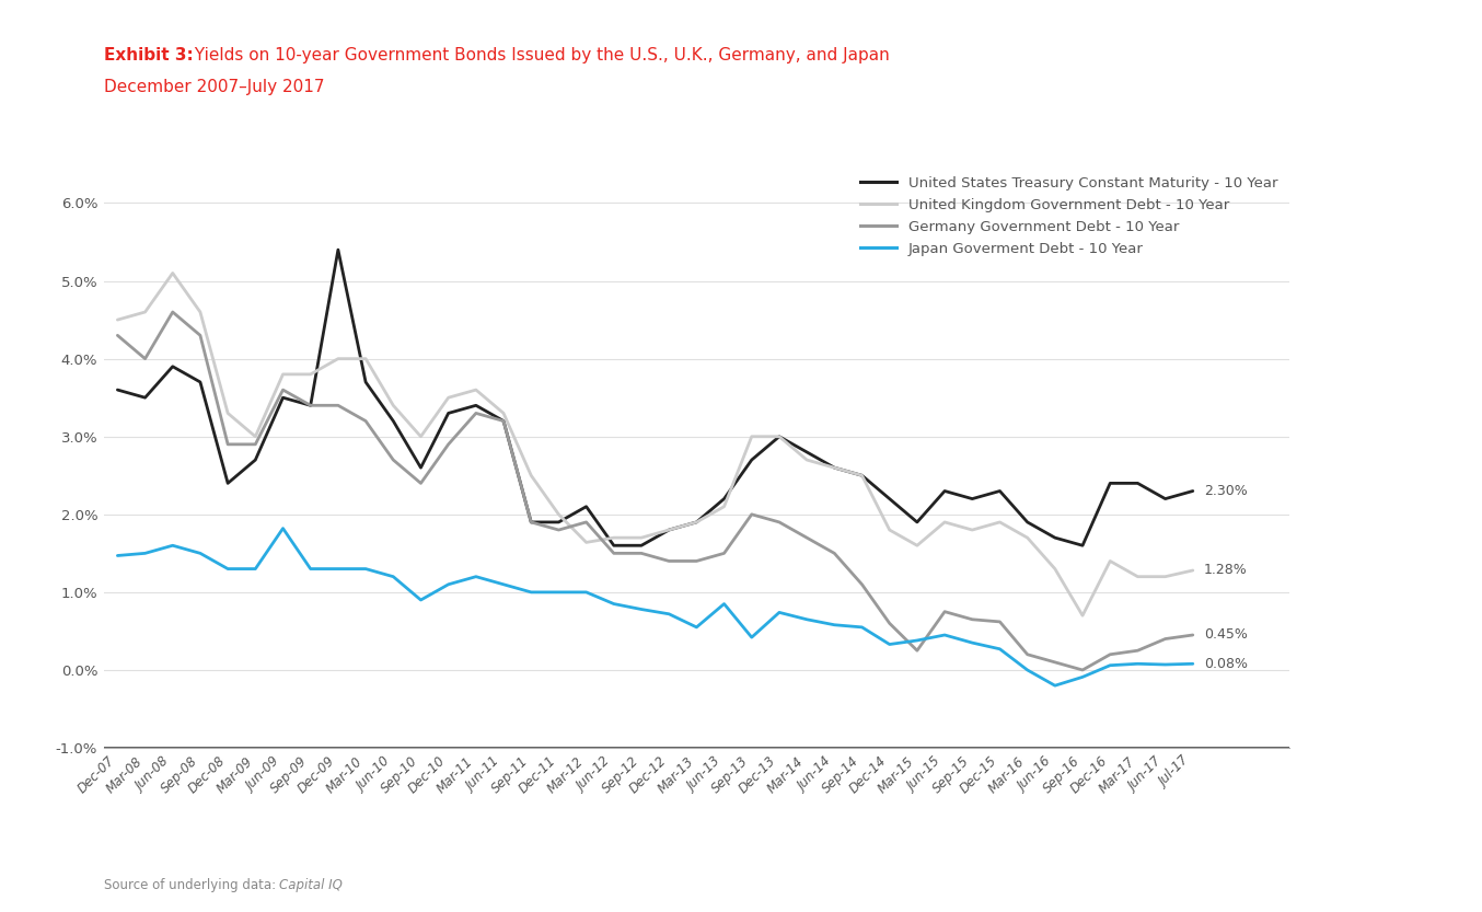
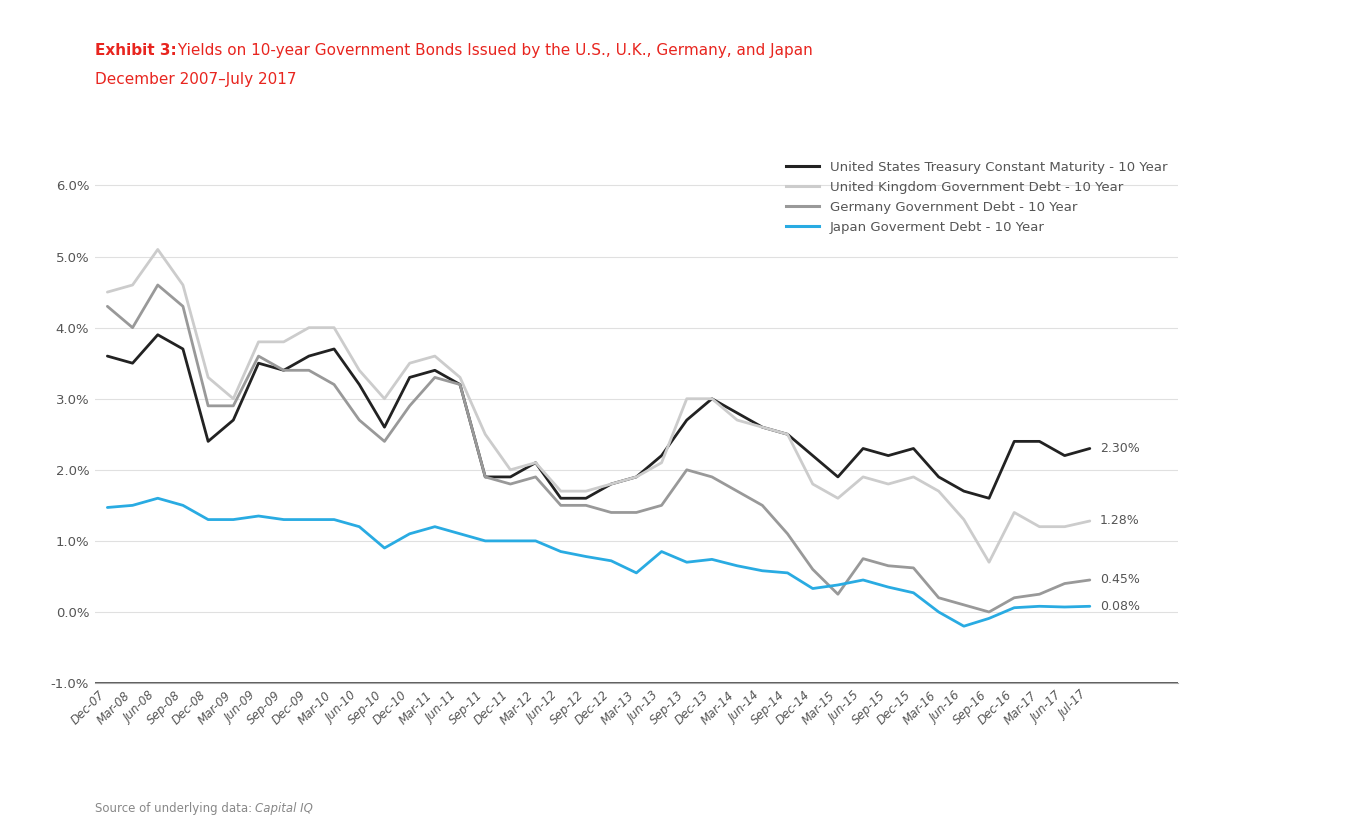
Japan Goverment Debt - 10 Year/Jun-09: 1.82% -> 1.35%
United States Treasury Constant Maturity - 10 Year/Dec-09: 5.4% -> 3.6%
United Kingdom Government Debt - 10 Year/Mar-12: 1.64% -> 2.10%
Japan Goverment Debt - 10 Year/Sep-13: 0.42% -> 0.70%
